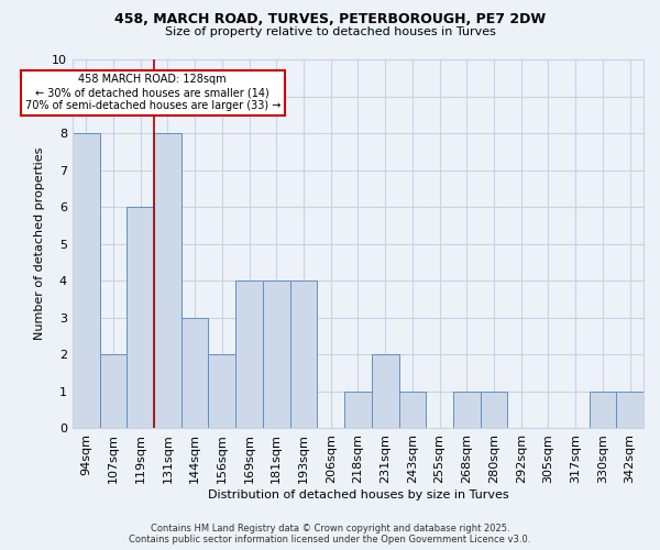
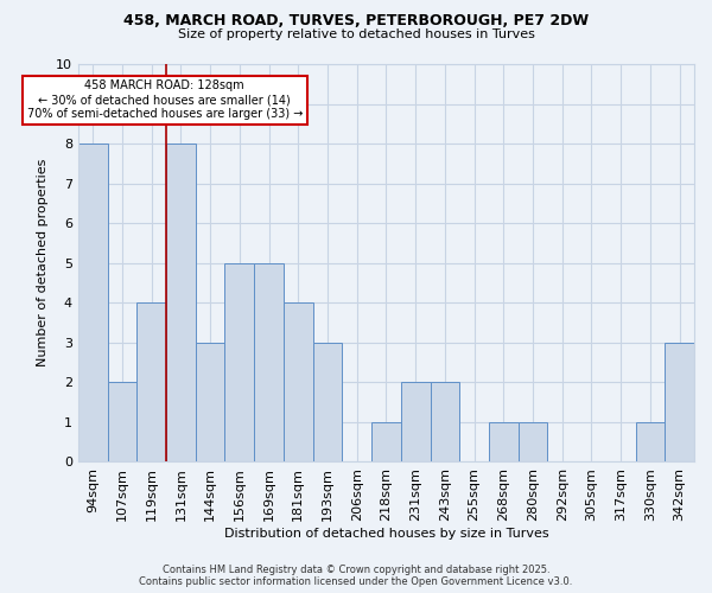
119sqm: 6 -> 4
156sqm: 2 -> 5
169sqm: 4 -> 5
193sqm: 4 -> 3
243sqm: 1 -> 2
342sqm: 1 -> 3
